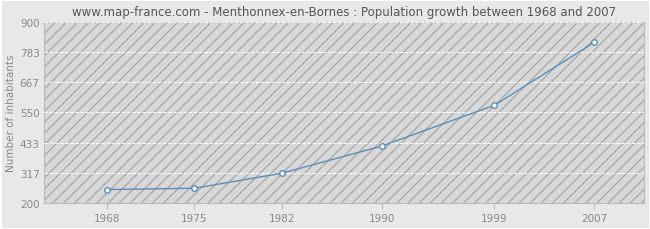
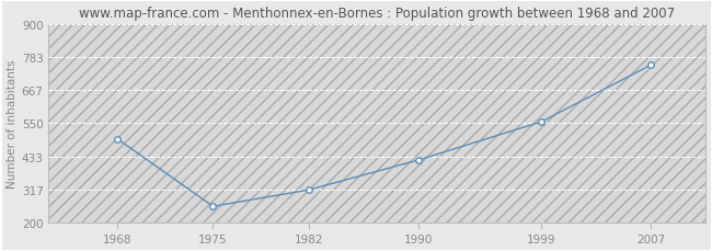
1968: 252 -> 495
1999: 577 -> 555
2007: 820 -> 755
